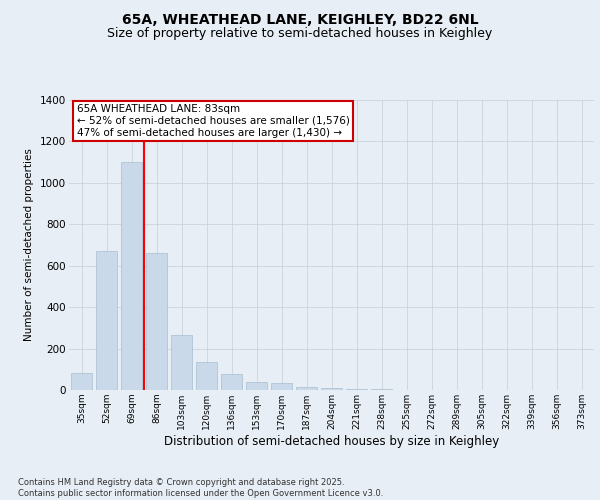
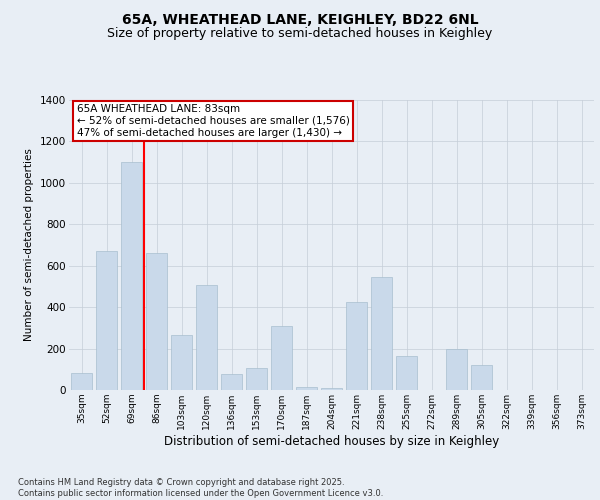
120sqm: 135 -> 505
153sqm: 40 -> 105
170sqm: 35 -> 310
221sqm: 5 -> 425
238sqm: 3 -> 545
255sqm: 2 -> 165
289sqm: 1 -> 200
305sqm: 1 -> 120
